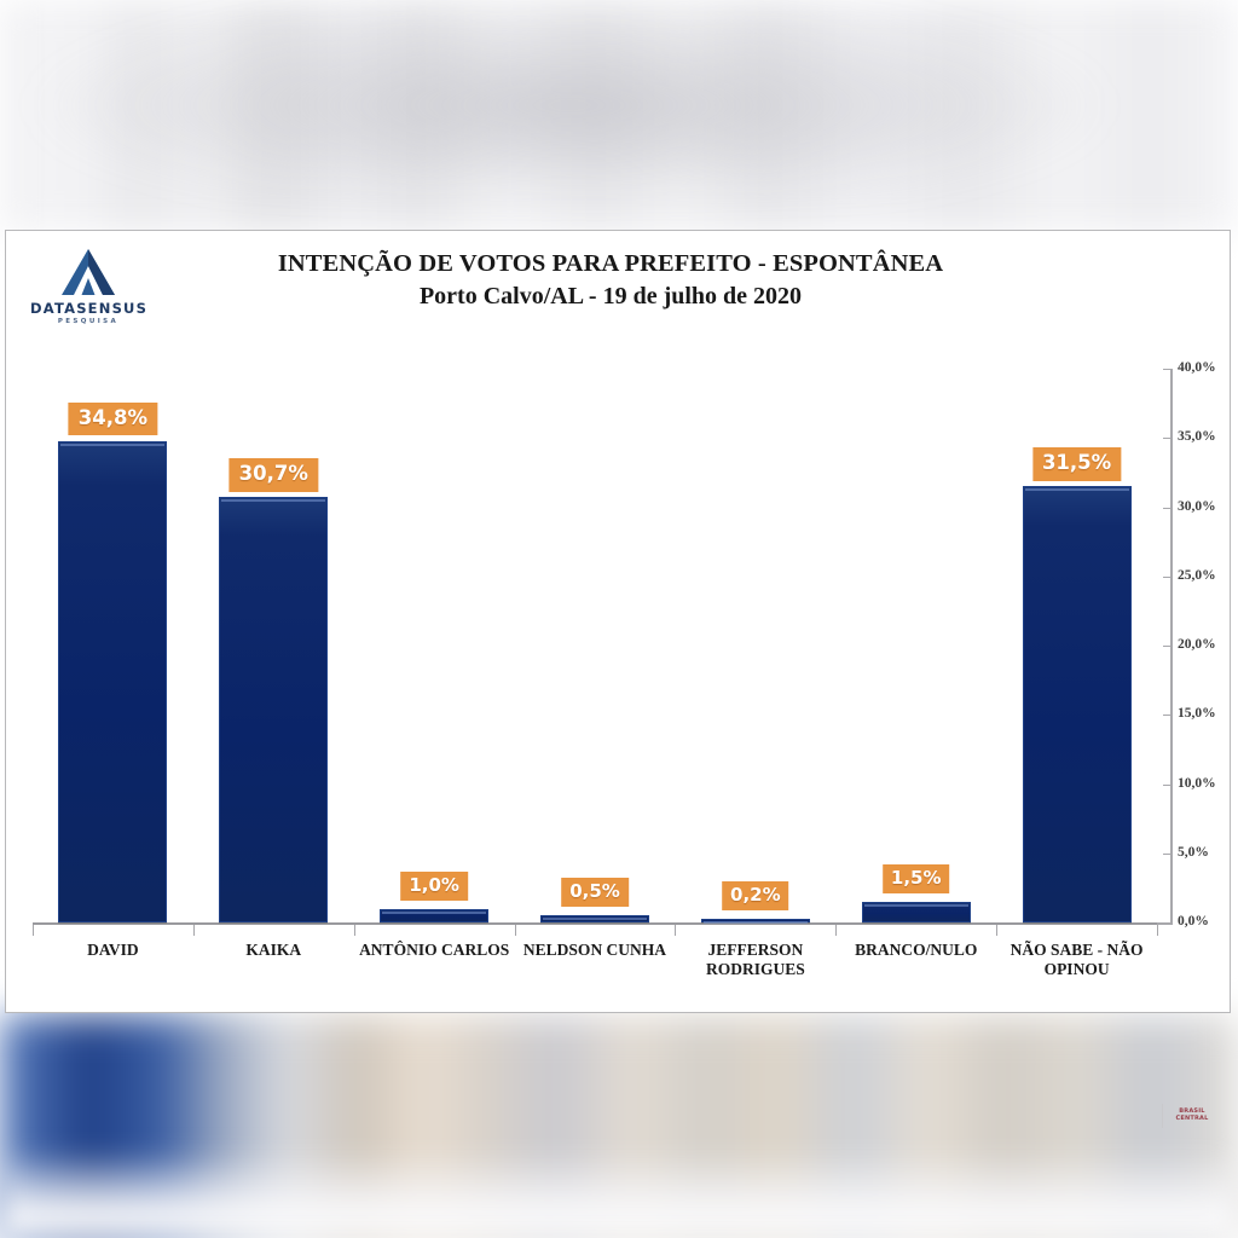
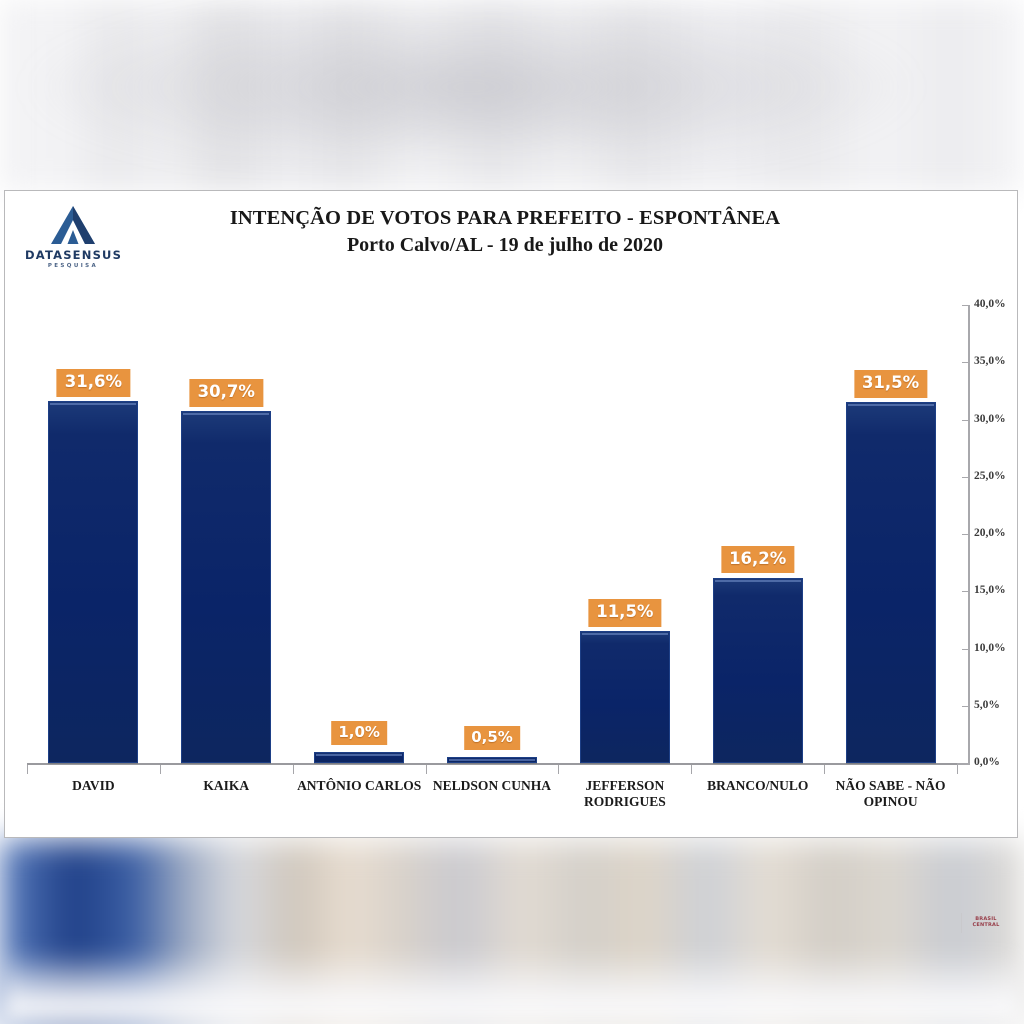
DAVID: 34,8% -> 31,6%
JEFFERSON RODRIGUES: 0,2% -> 11,5%
BRANCO/NULO: 1,5% -> 16,2%
